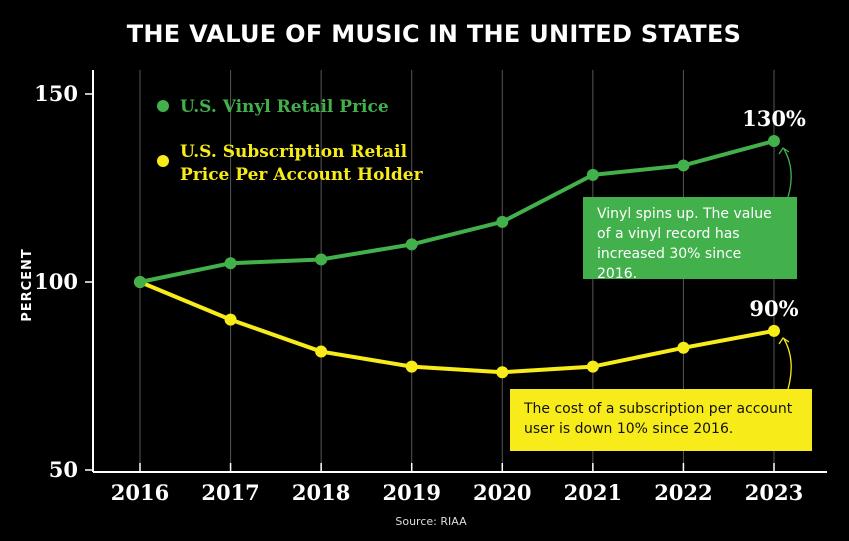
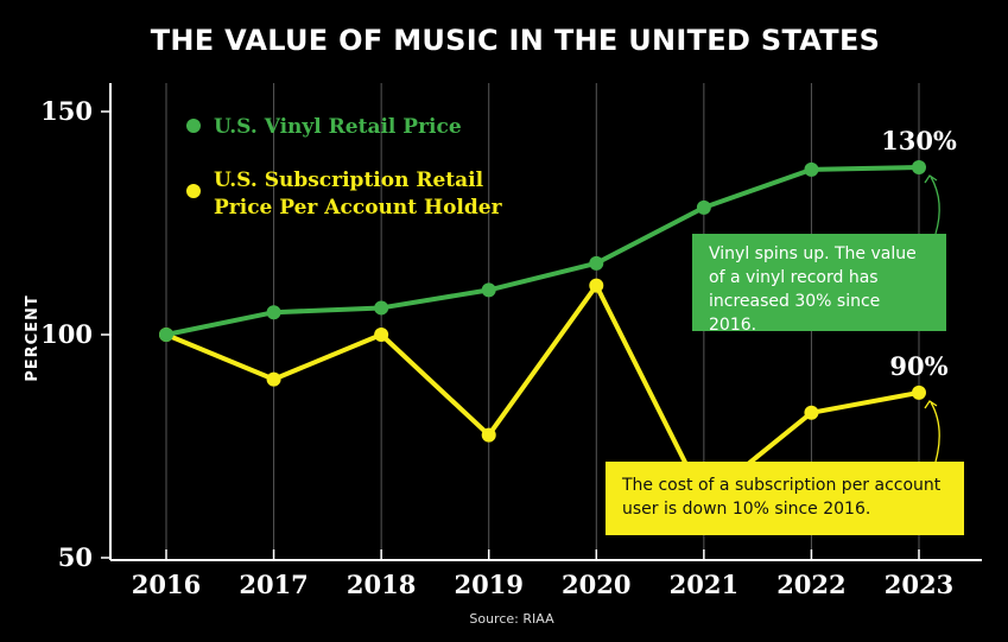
U.S. Subscription Retail Price Per Account Holder/2018: 82 -> 100
U.S. Subscription Retail Price Per Account Holder/2020: 76 -> 111
U.S. Subscription Retail Price Per Account Holder/2021: 78 -> 63
U.S. Vinyl Retail Price/2022: 131 -> 137
